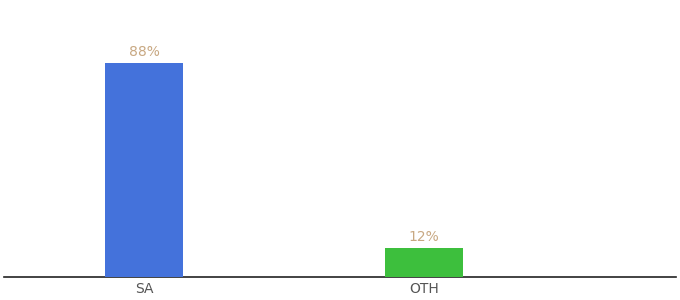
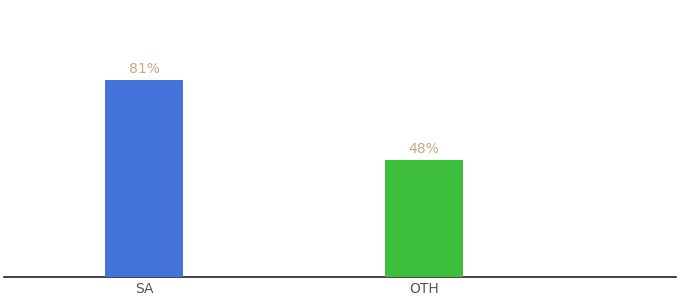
SA: 88% -> 81%
OTH: 12% -> 48%
